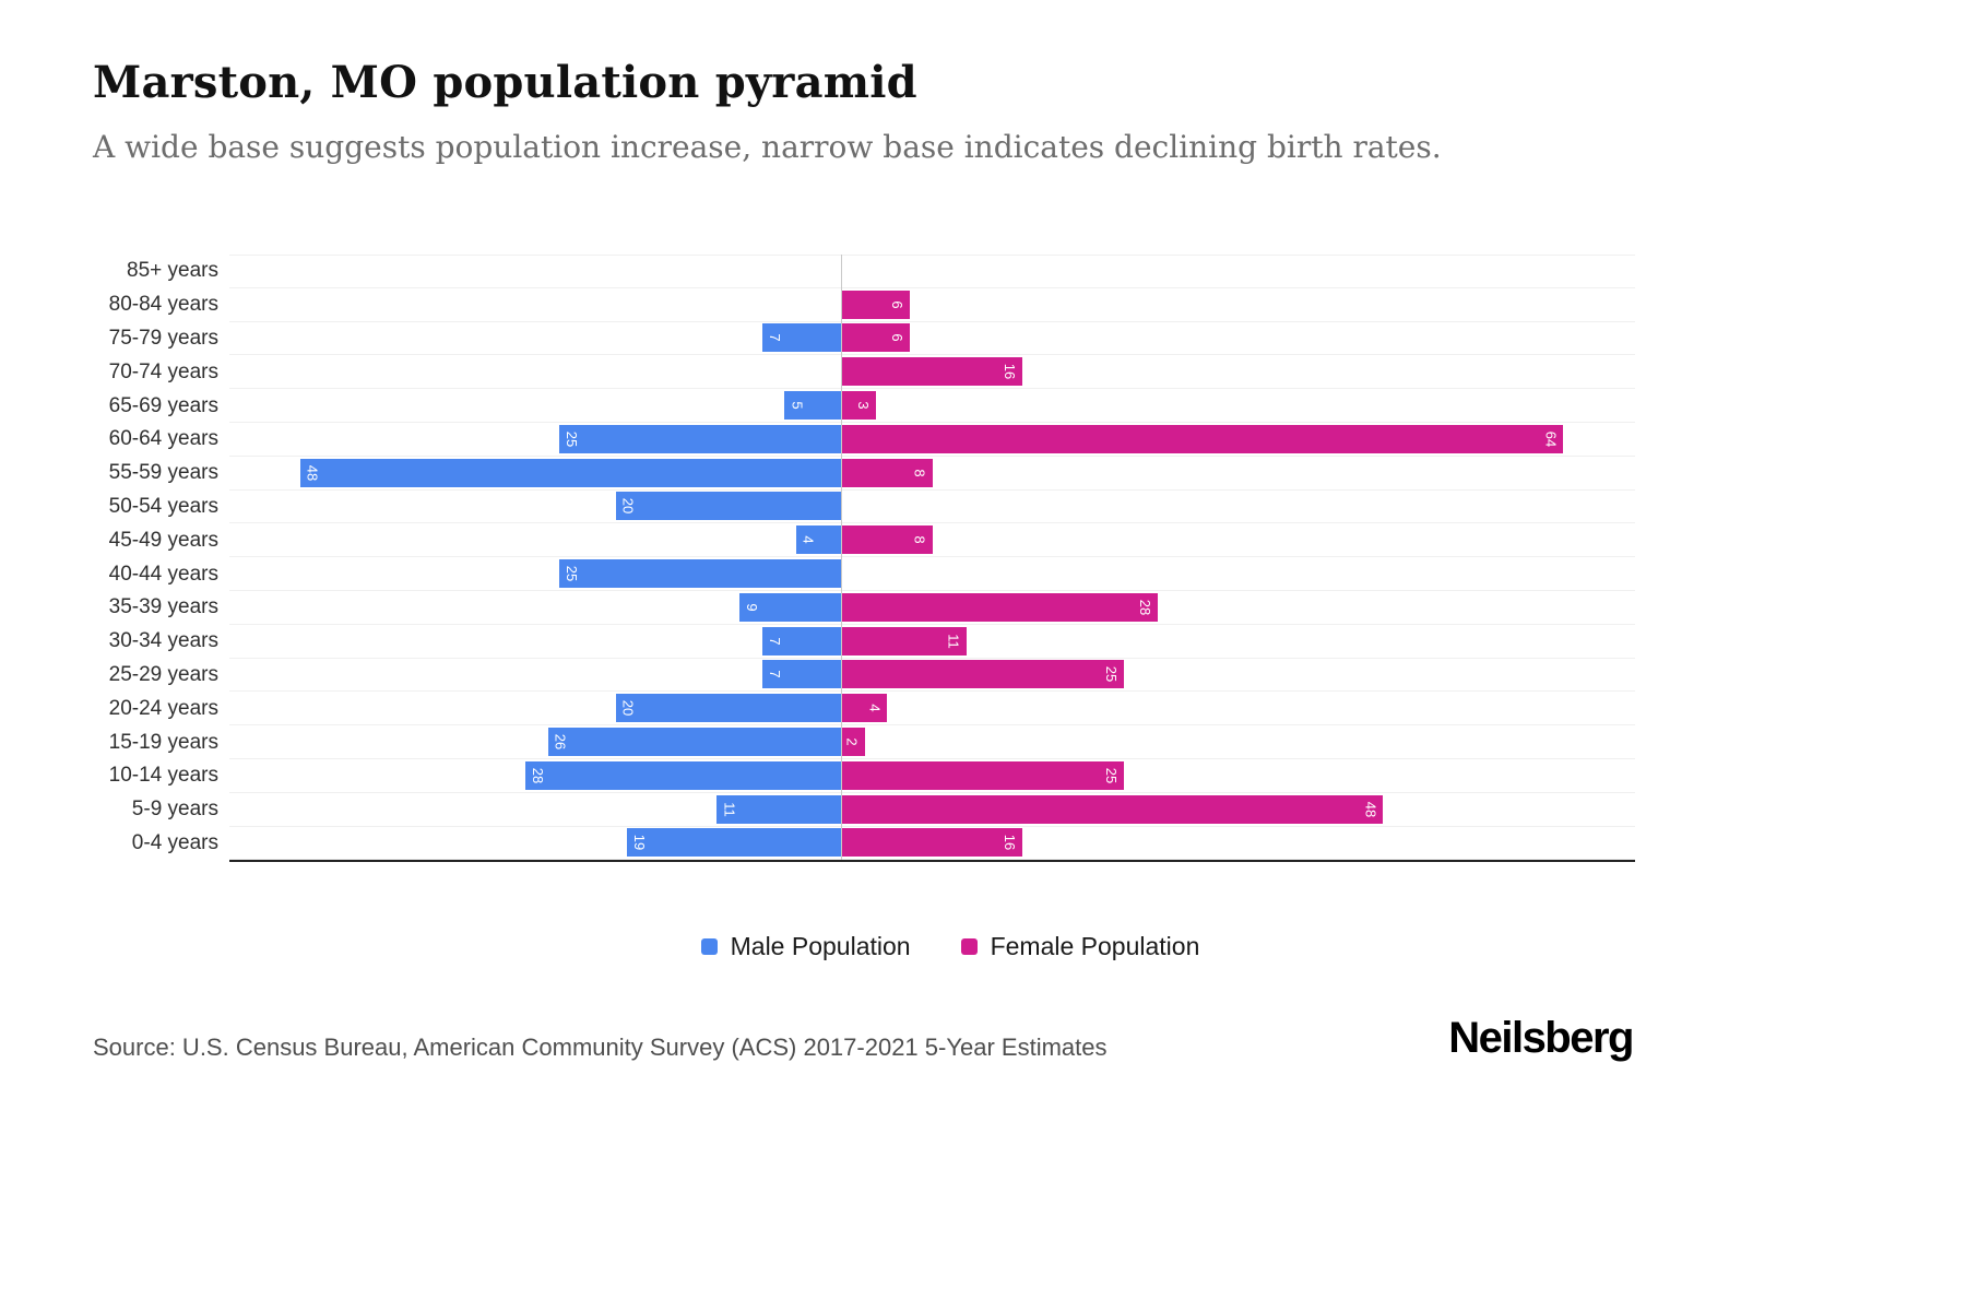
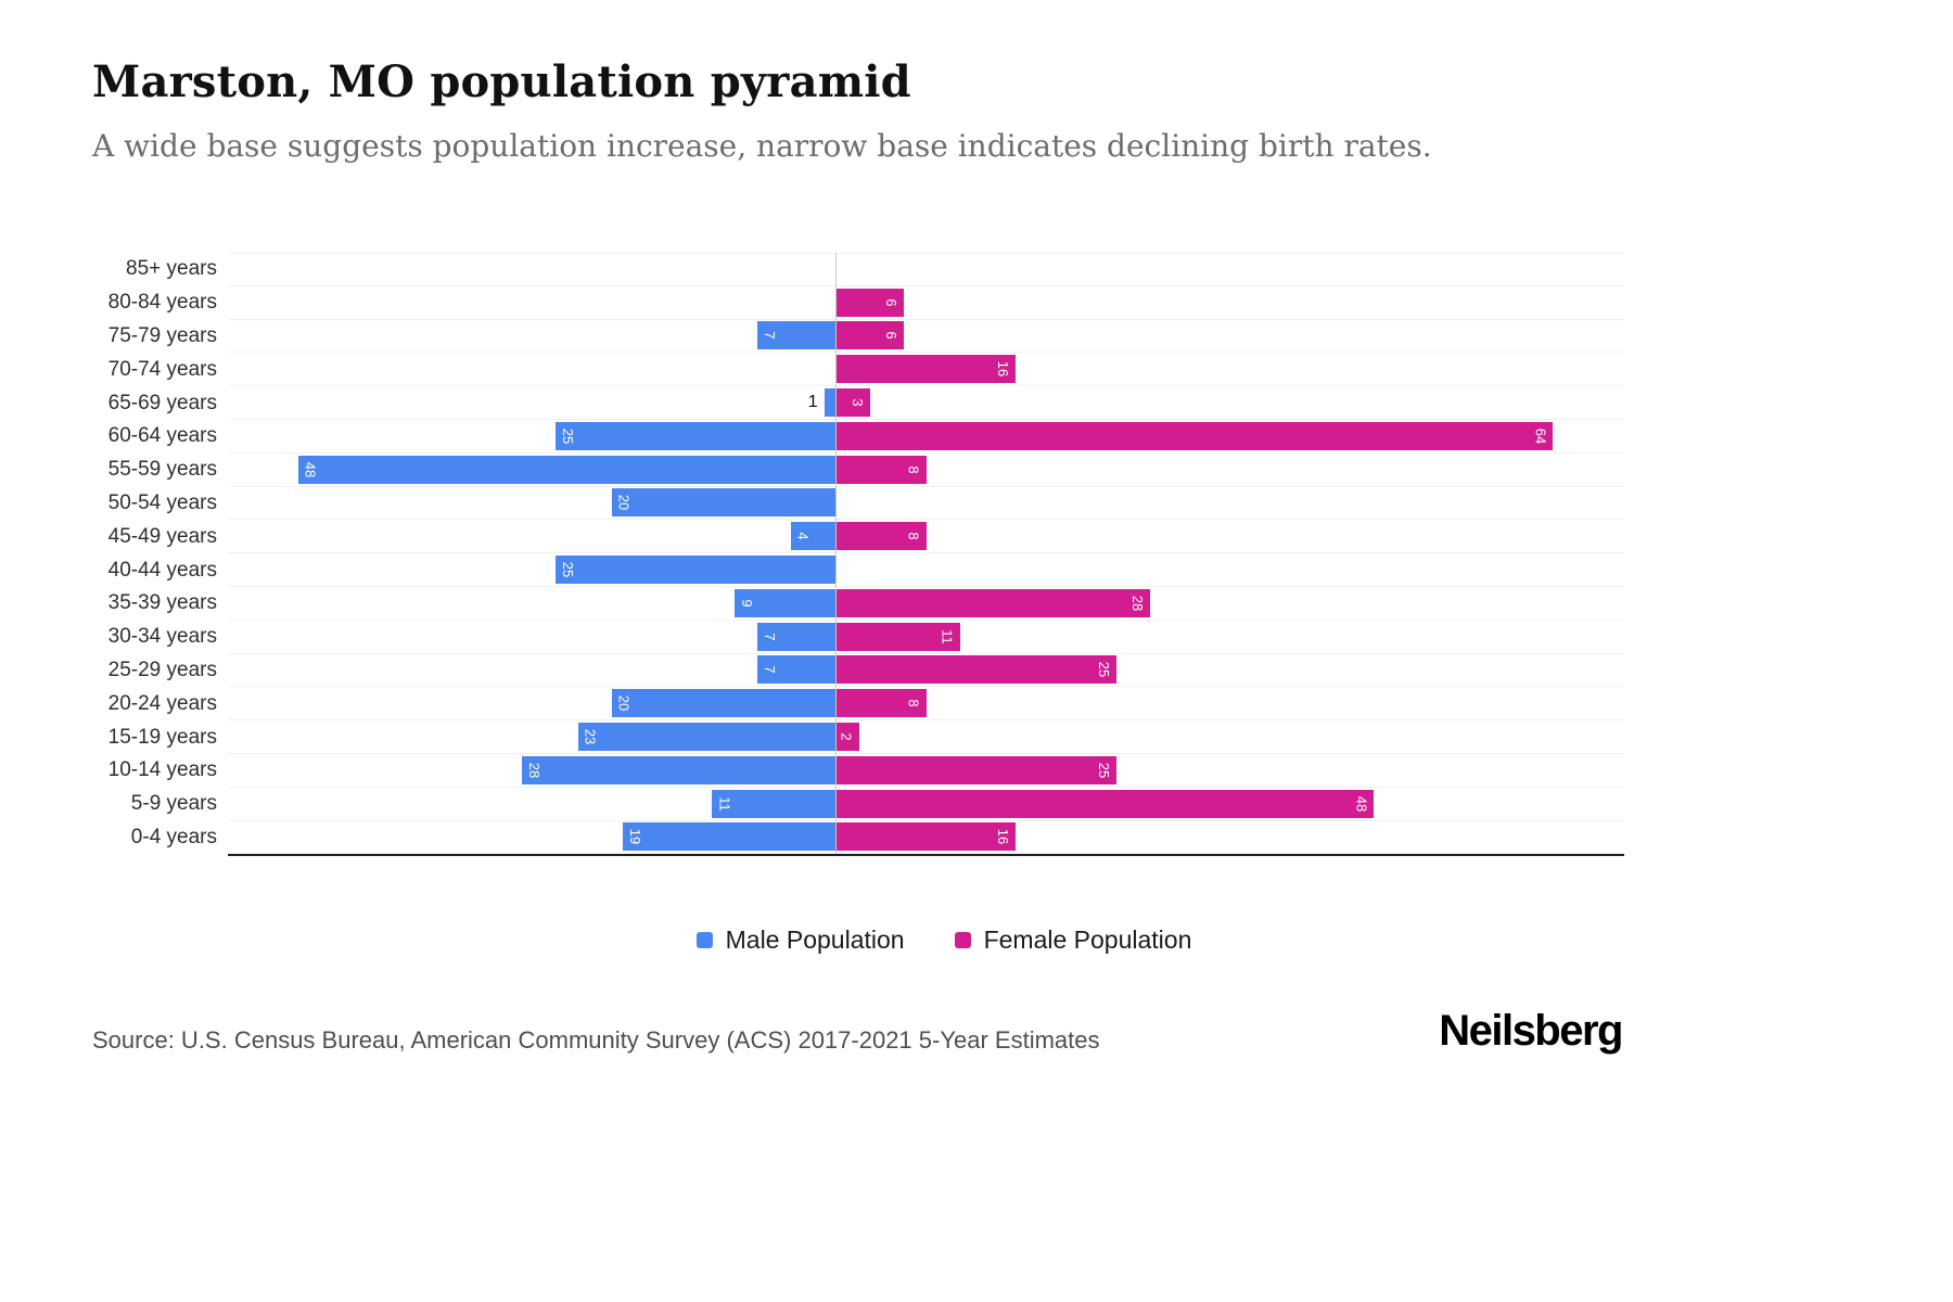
Male Population/65-69 years: 5 -> 1
Female Population/20-24 years: 4 -> 8
Male Population/15-19 years: 26 -> 23
